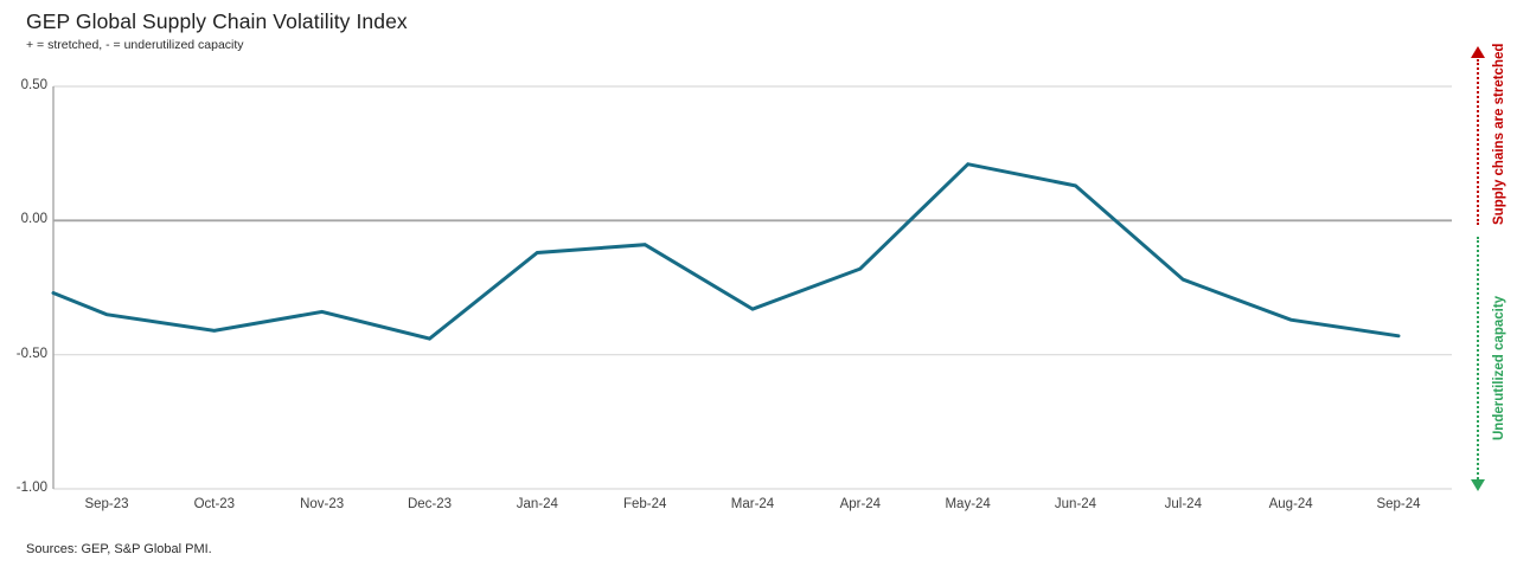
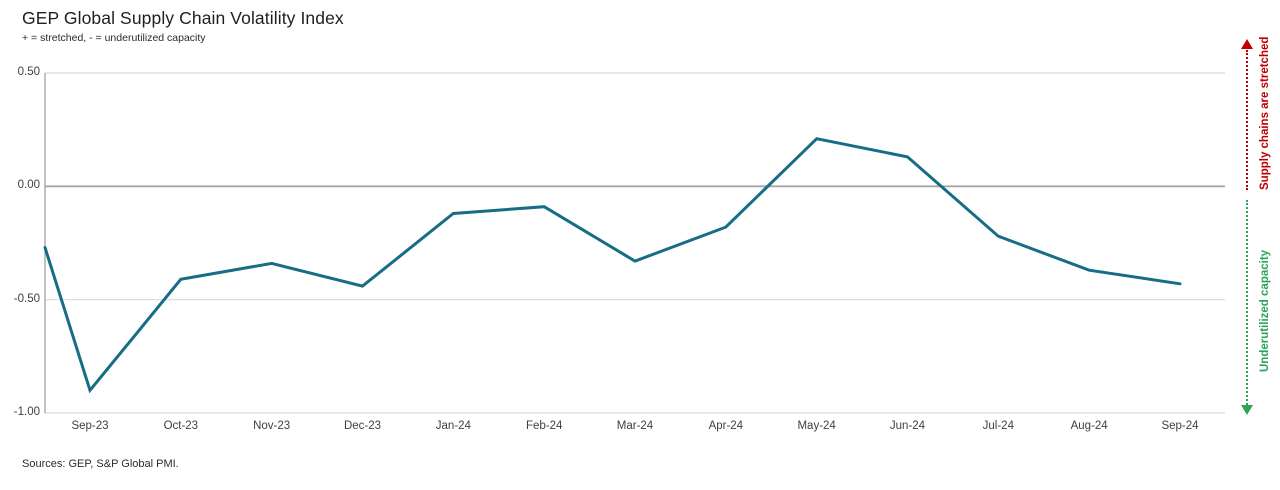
Sep-23: -0.35 -> -0.90
